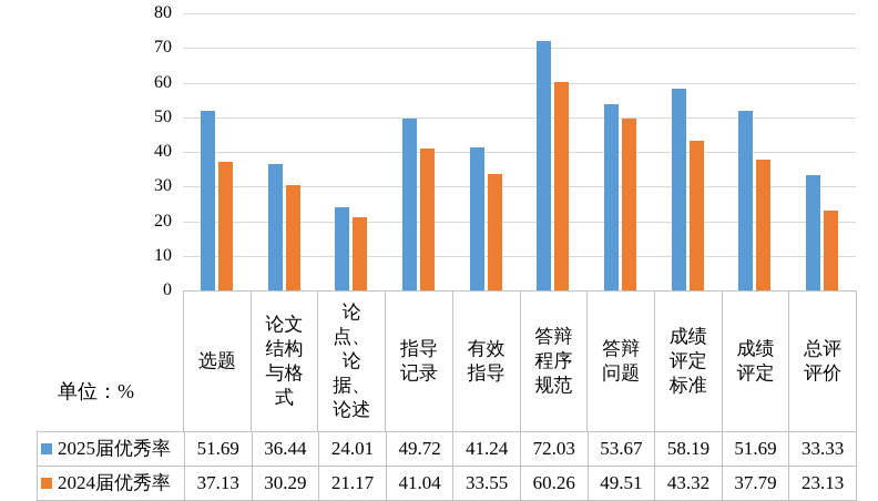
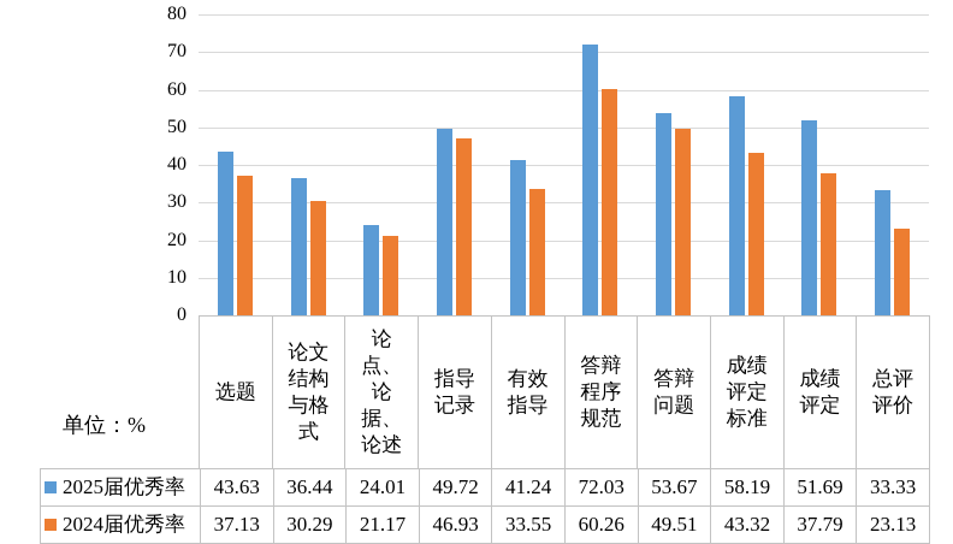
2025届优秀率/选题: 51.69 -> 43.63
2024届优秀率/指导记录: 41.04 -> 46.93
